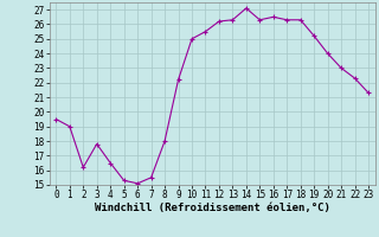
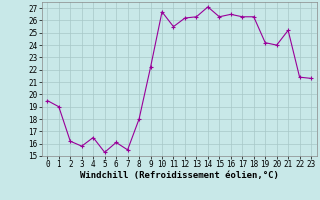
3: 17.8 -> 15.8
6: 15.1 -> 16.1
10: 25.0 -> 26.7
19: 25.2 -> 24.2
21: 23.0 -> 25.2
22: 22.3 -> 21.4
